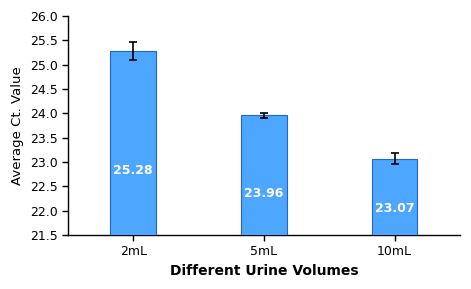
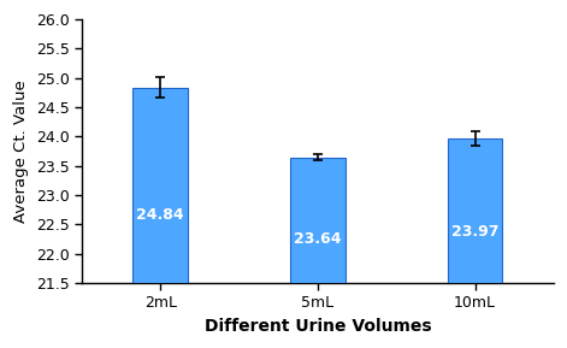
2mL: 25.28 -> 24.84
5mL: 23.96 -> 23.64
10mL: 23.07 -> 23.97
